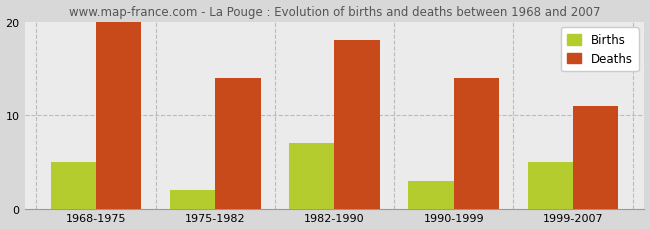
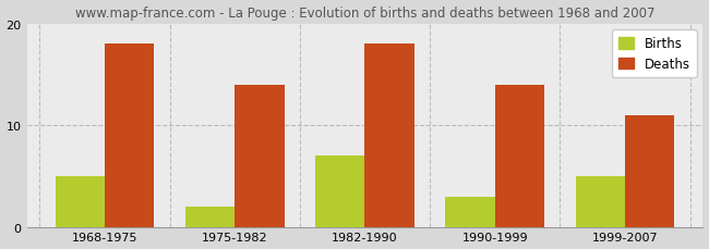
Deaths/1968-1975: 20 -> 18
